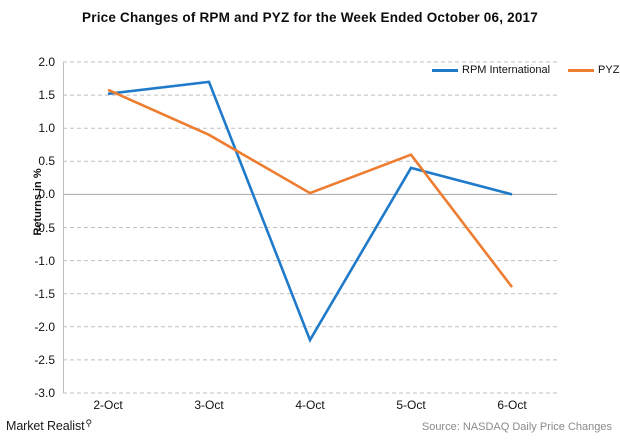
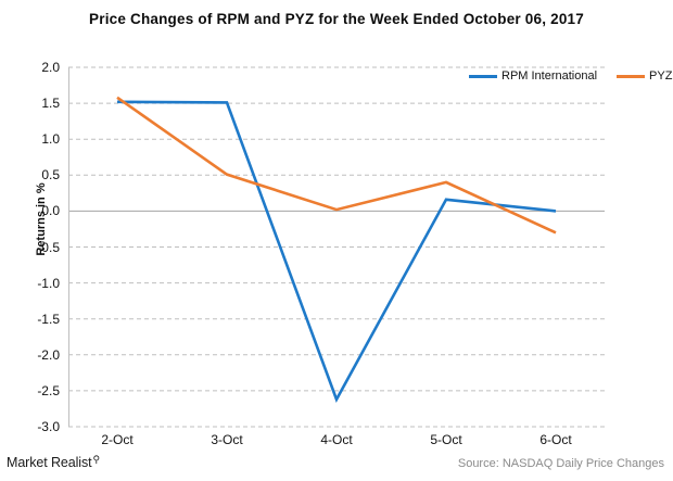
RPM International/3-Oct: 1.7 -> 1.5
PYZ/3-Oct: 0.9 -> 0.5
RPM International/4-Oct: -2.2 -> -2.6
RPM International/5-Oct: 0.4 -> 0.2
PYZ/5-Oct: 0.6 -> 0.4
PYZ/6-Oct: -1.4 -> -0.3
